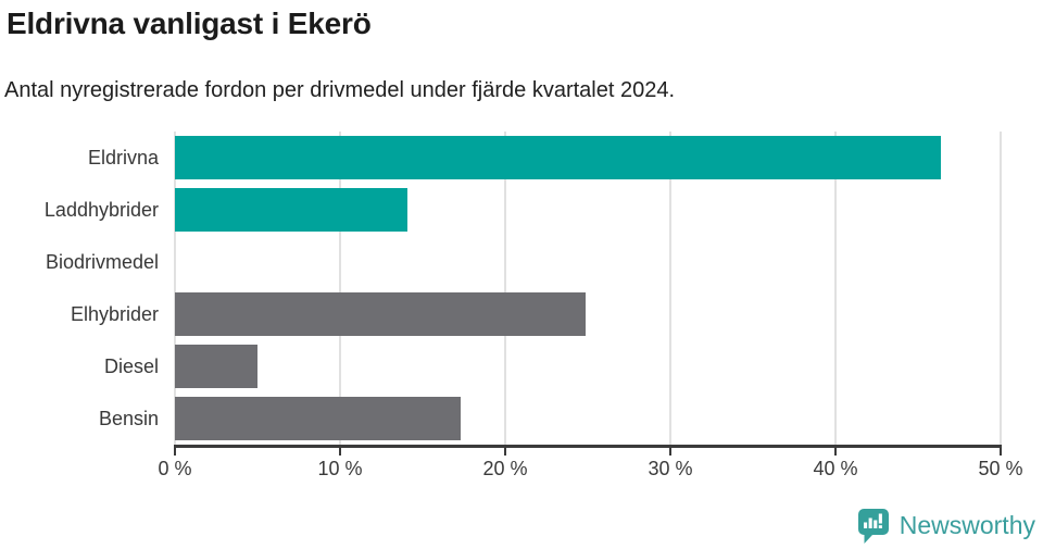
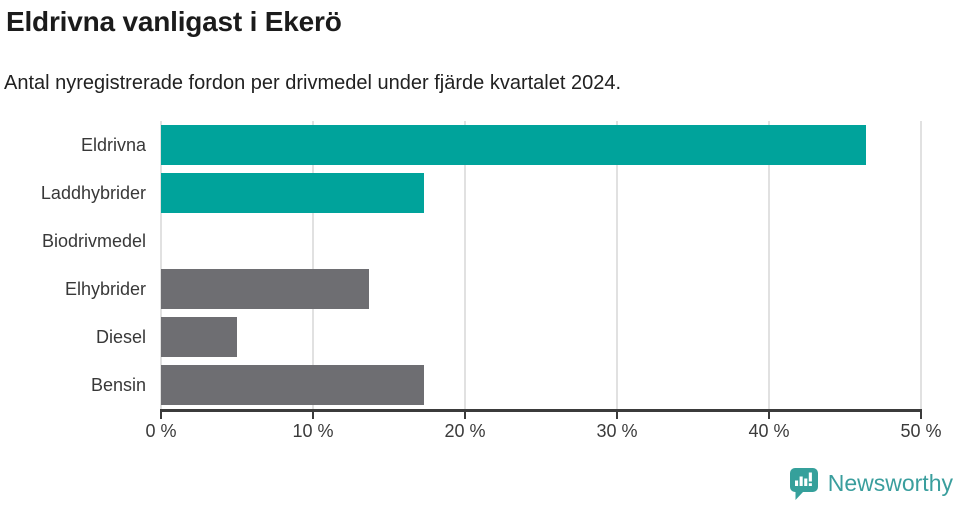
Laddhybrider: 14.1% -> 17.3%
Elhybrider: 24.9% -> 13.7%
